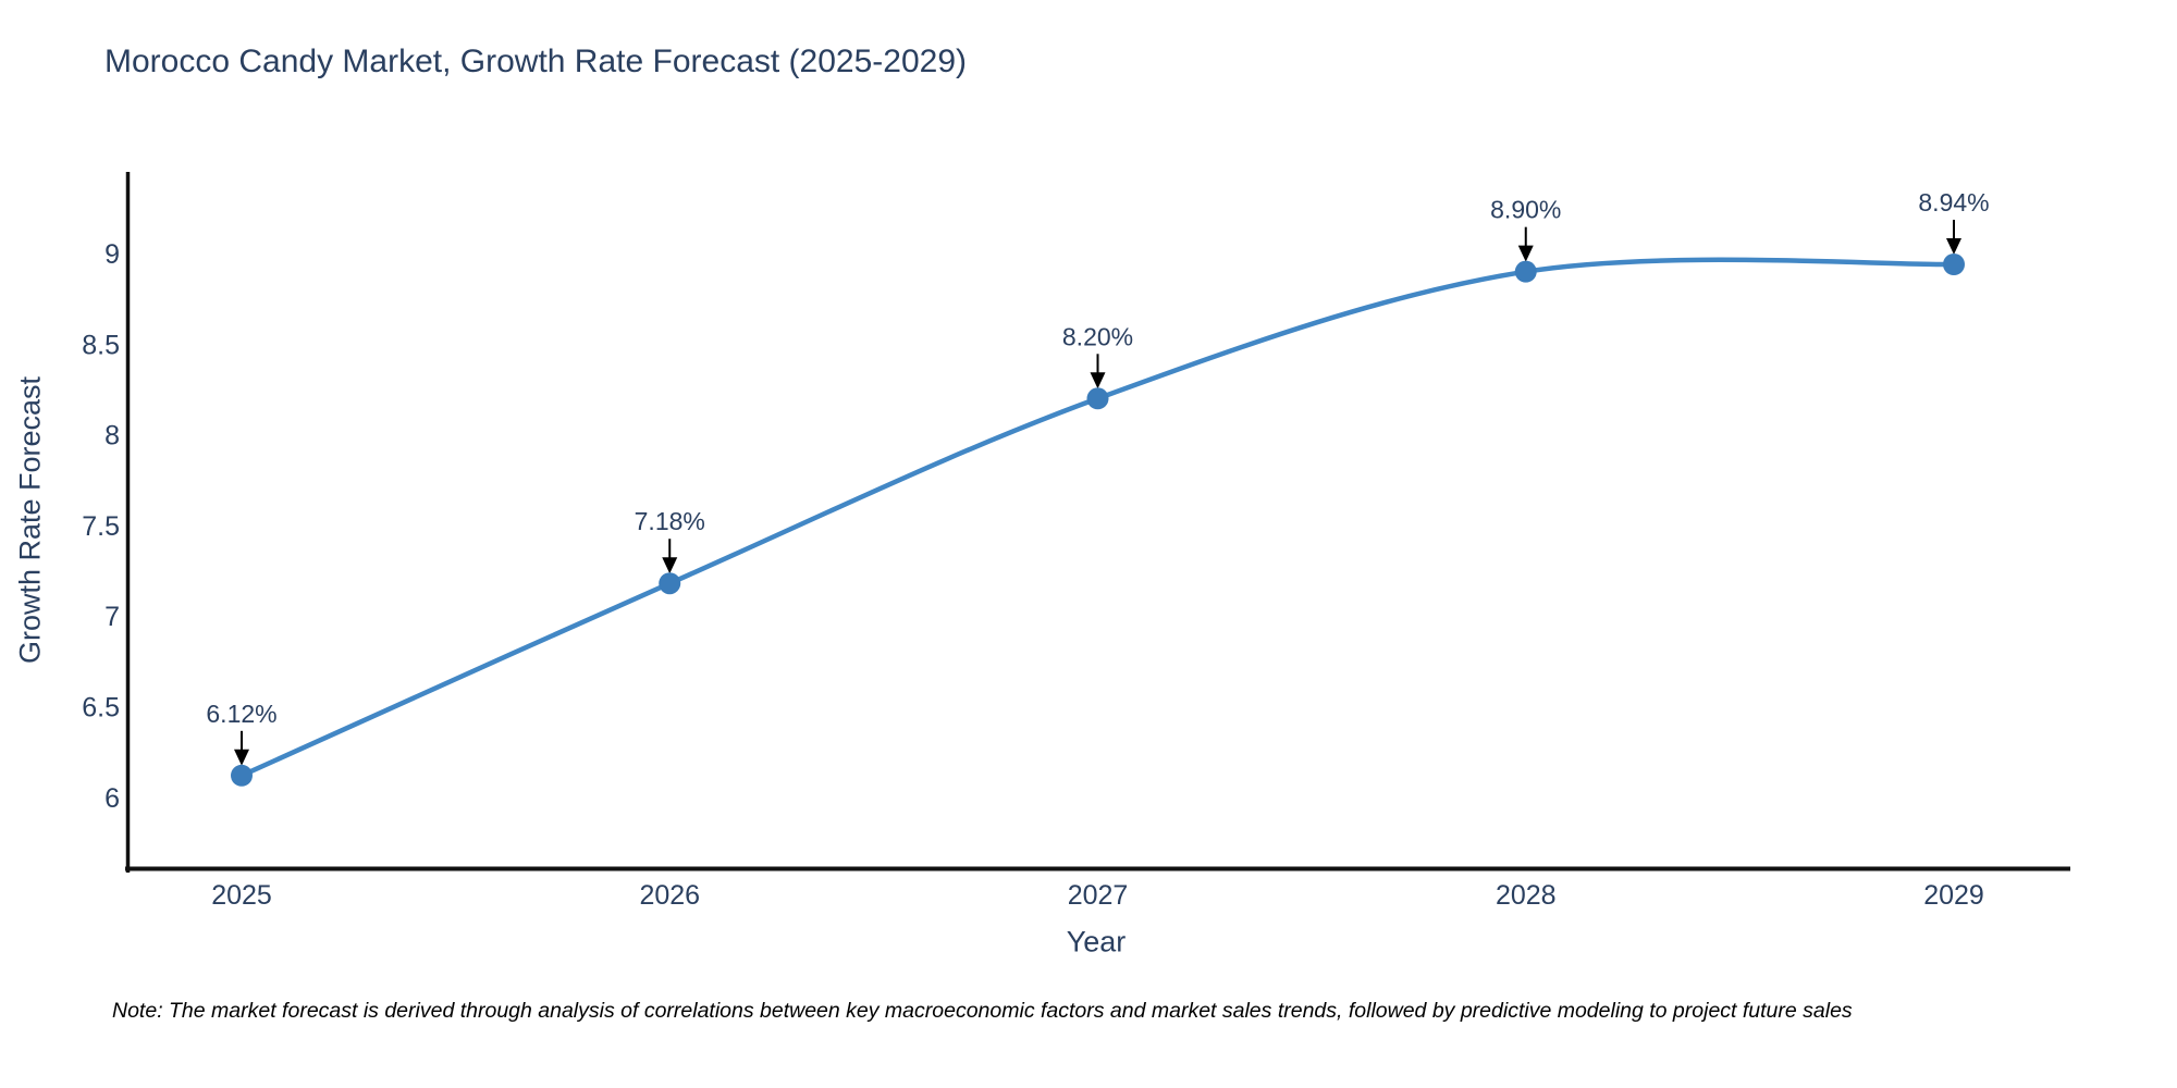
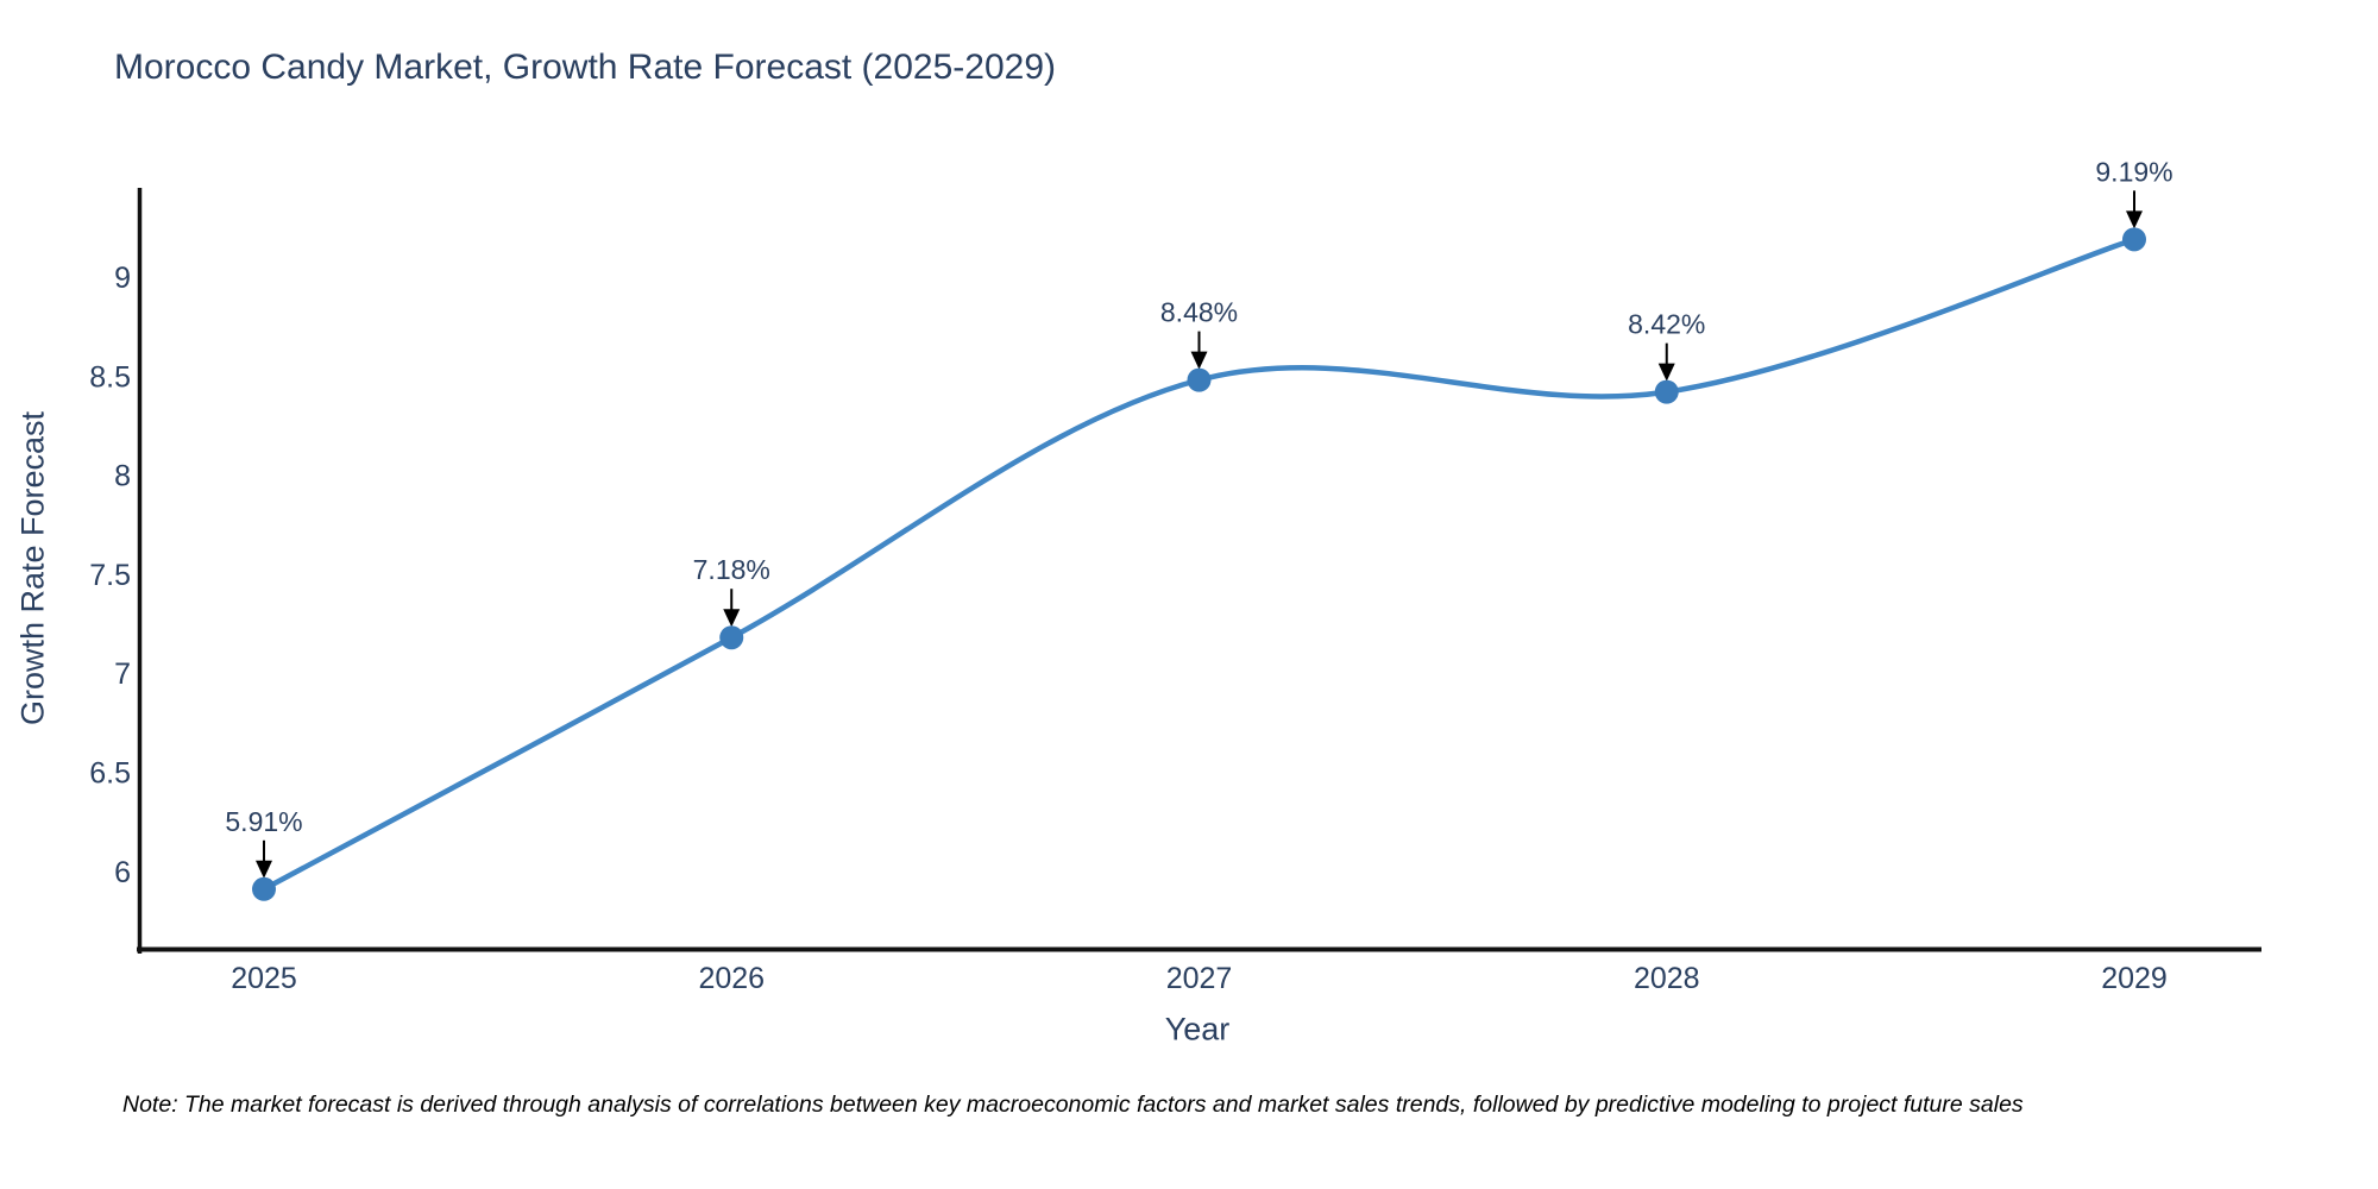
2025: 6.12% -> 5.91%
2027: 8.20% -> 8.48%
2028: 8.90% -> 8.42%
2029: 8.94% -> 9.19%
